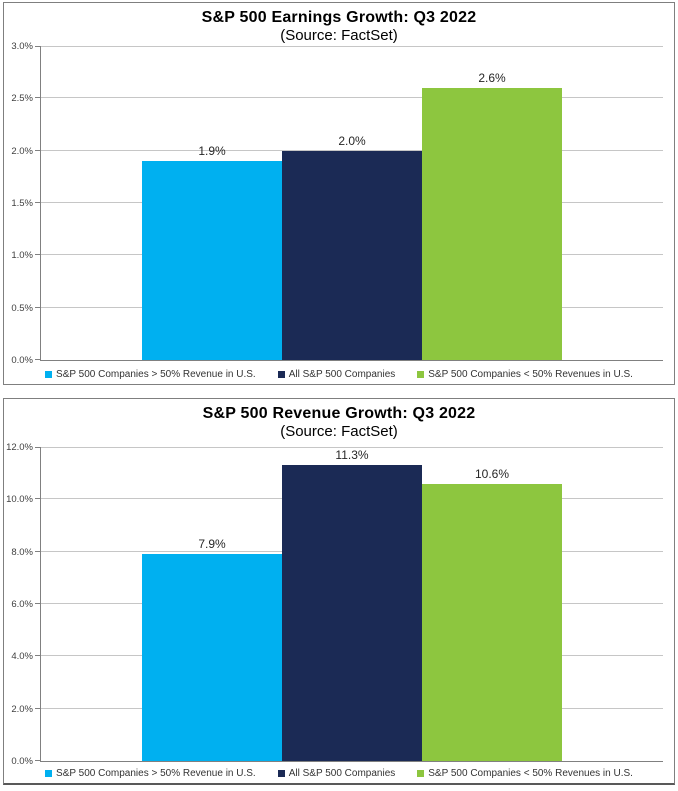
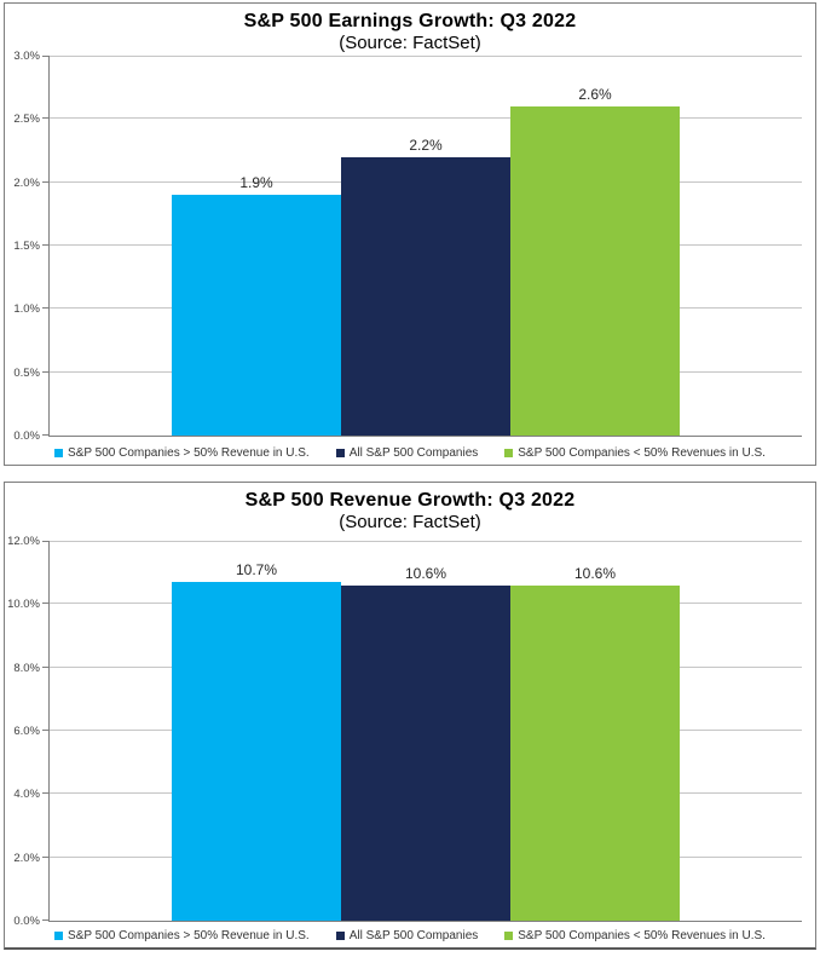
S&P 500 Earnings Growth: Q3 2022/All S&P 500 Companies: 2.0% -> 2.2%
S&P 500 Revenue Growth: Q3 2022/S&P 500 Companies > 50% Revenue in U.S.: 7.9% -> 10.7%
S&P 500 Revenue Growth: Q3 2022/All S&P 500 Companies: 11.3% -> 10.6%
